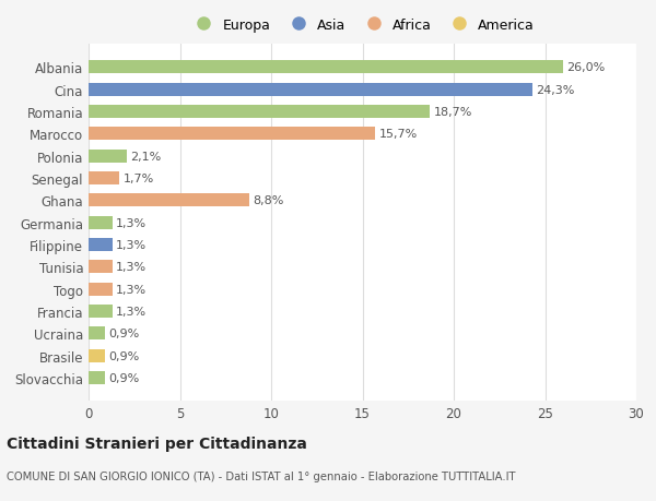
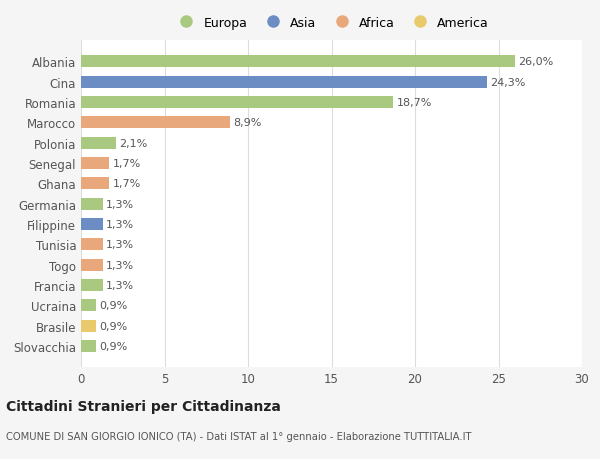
Marocco: 15,7% -> 8,9%
Ghana: 8,8% -> 1,7%
